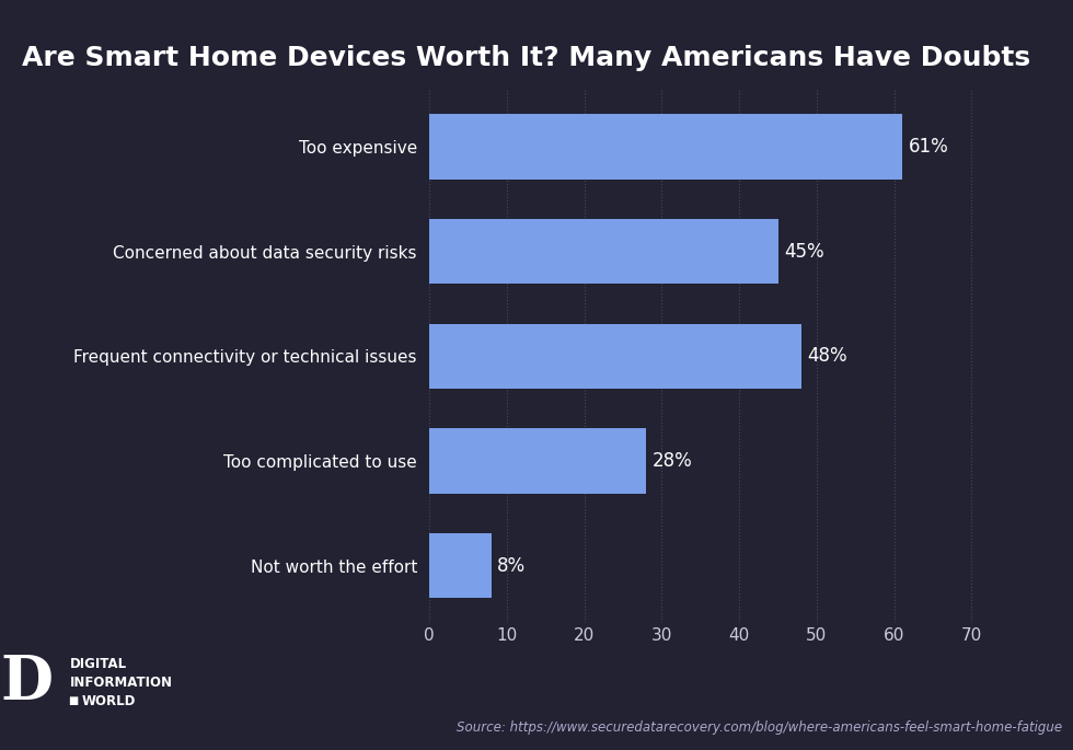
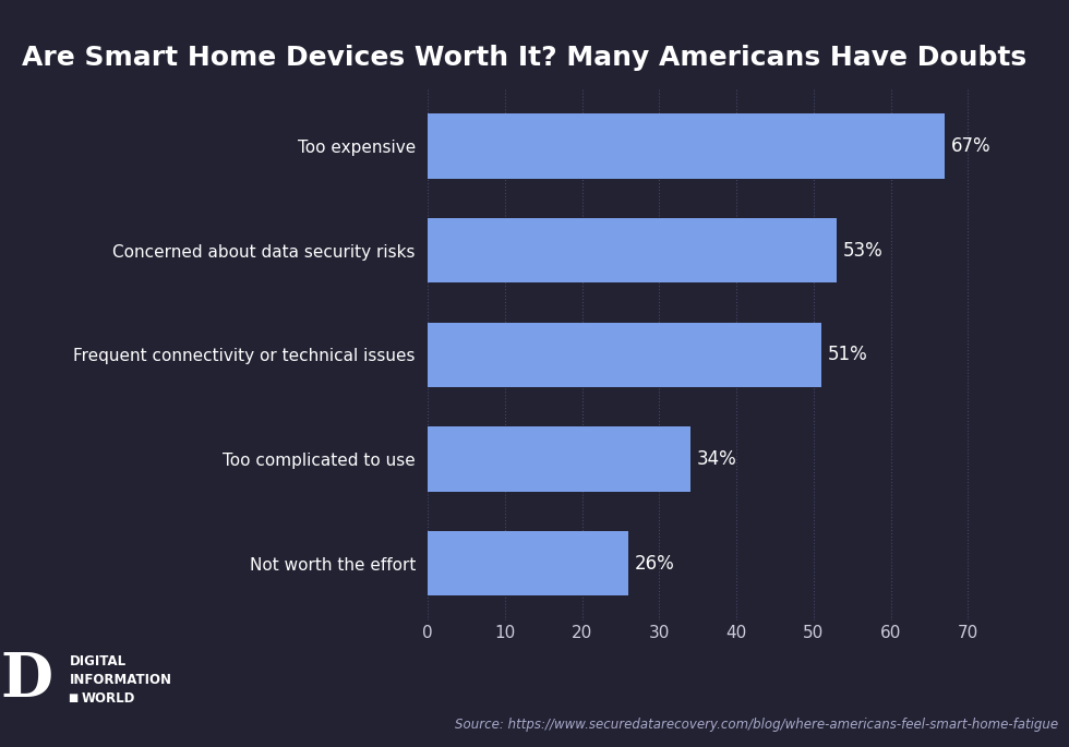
Too expensive: 61% -> 67%
Concerned about data security risks: 45% -> 53%
Frequent connectivity or technical issues: 48% -> 51%
Too complicated to use: 28% -> 34%
Not worth the effort: 8% -> 26%
